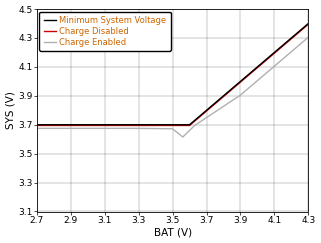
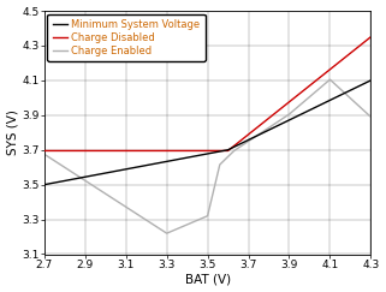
Minimum System Voltage/2.7: 3.7 -> 3.5
Charge Enabled/3.3: 3.67 -> 3.22
Charge Enabled/3.5: 3.67 -> 3.32
Minimum System Voltage/4.3: 4.4 -> 4.1
Charge Disabled/4.3: 4.39 -> 4.35
Charge Enabled/4.3: 4.30 -> 3.89
